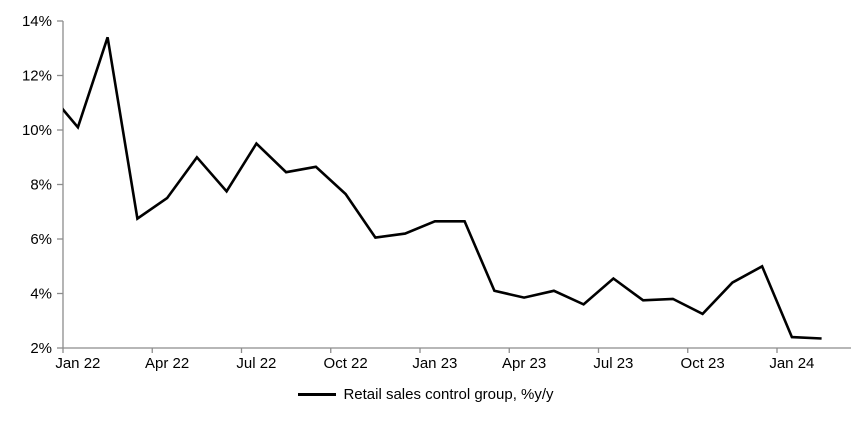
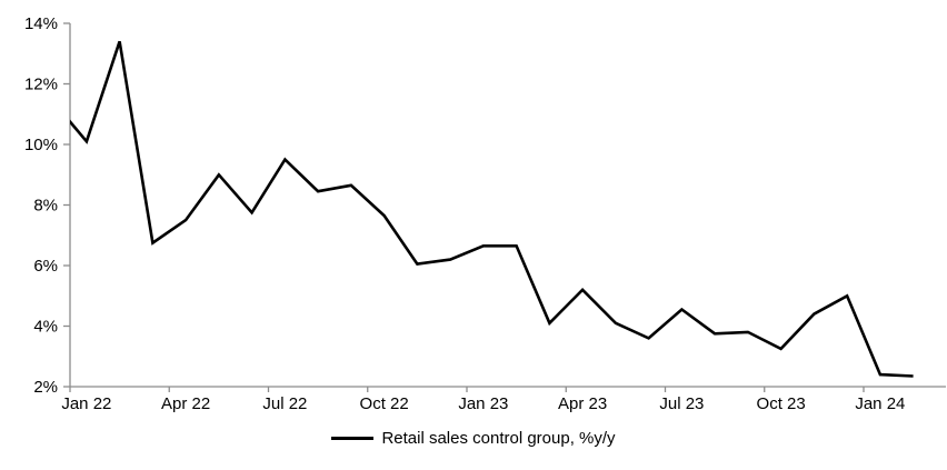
Apr 23: 3.9% -> 5.2%
